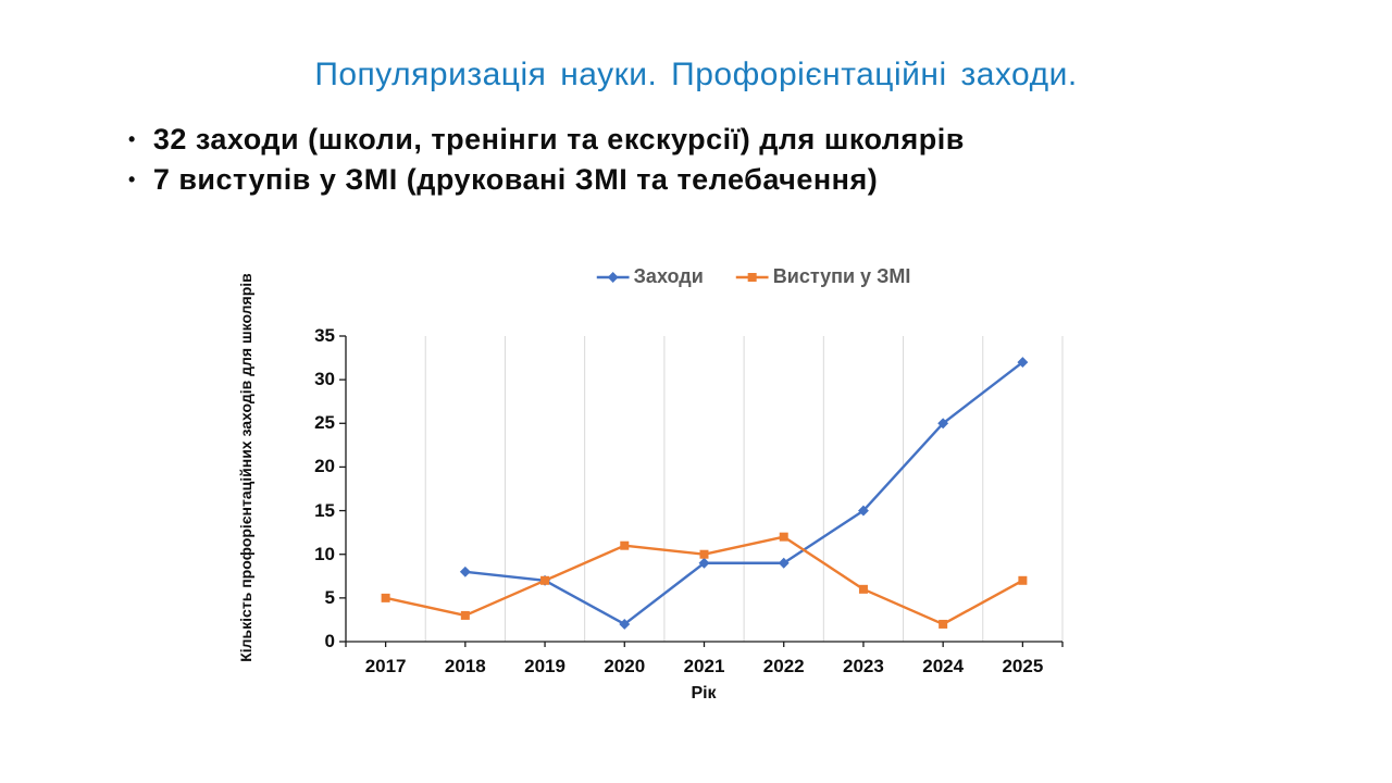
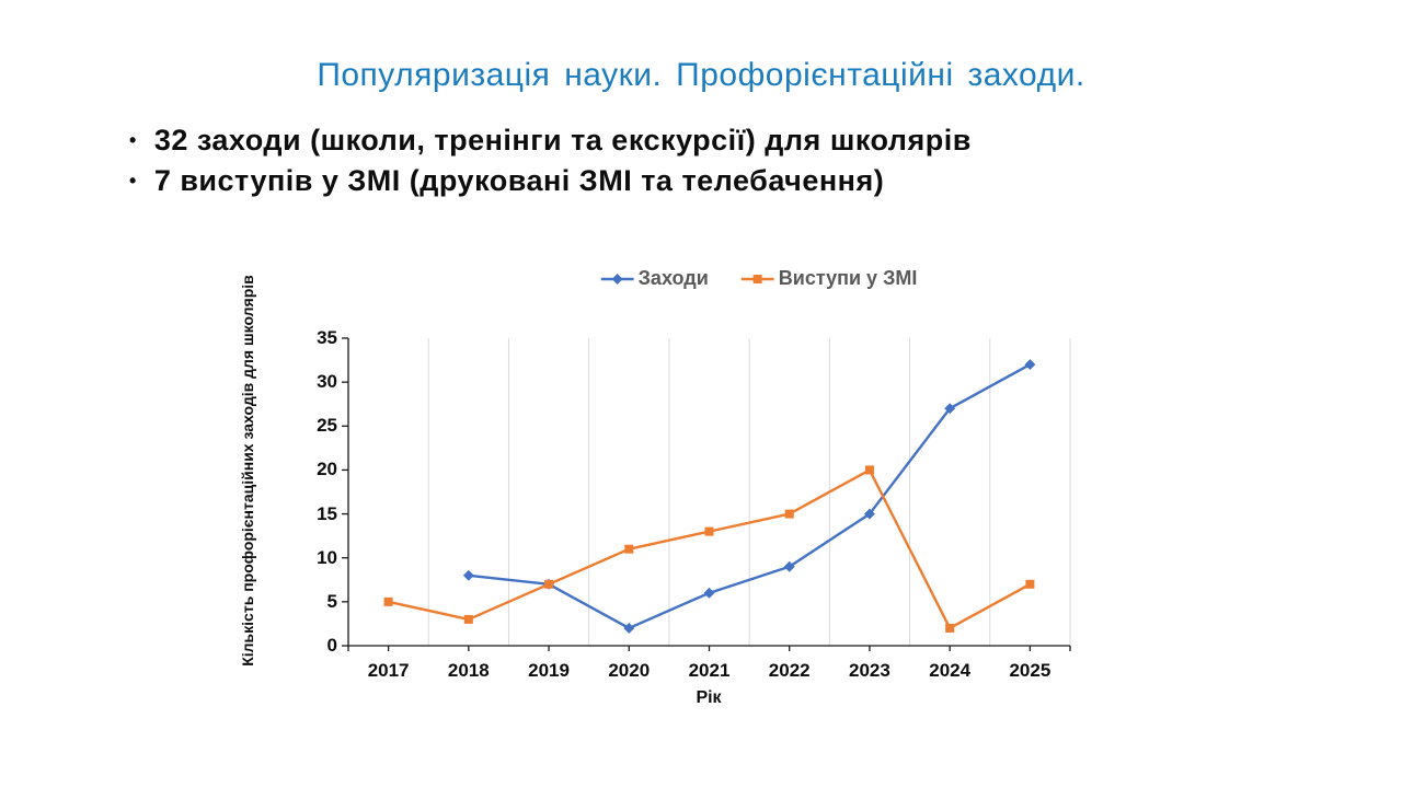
Заходи/2021: 9 -> 6
Виступи у ЗМІ/2021: 10 -> 13
Виступи у ЗМІ/2022: 12 -> 15
Виступи у ЗМІ/2023: 6 -> 20
Заходи/2024: 25 -> 27
